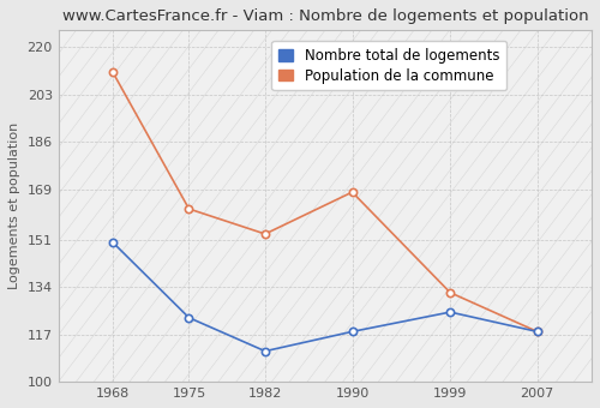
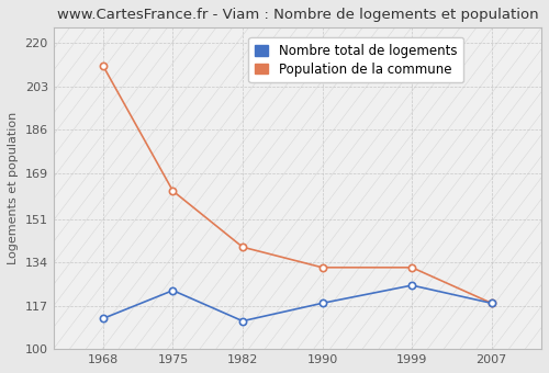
Nombre total de logements/1968: 150 -> 112
Population de la commune/1982: 153 -> 140
Population de la commune/1990: 168 -> 132
